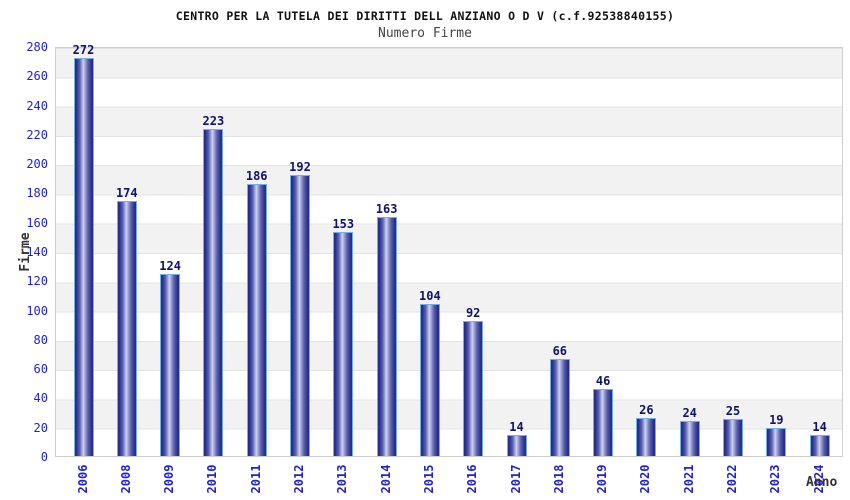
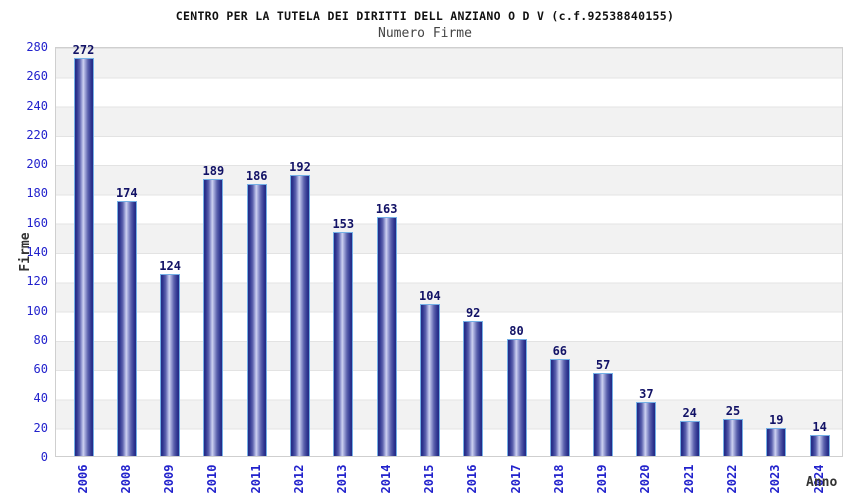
2010: 223 -> 189
2017: 14 -> 80
2019: 46 -> 57
2020: 26 -> 37
